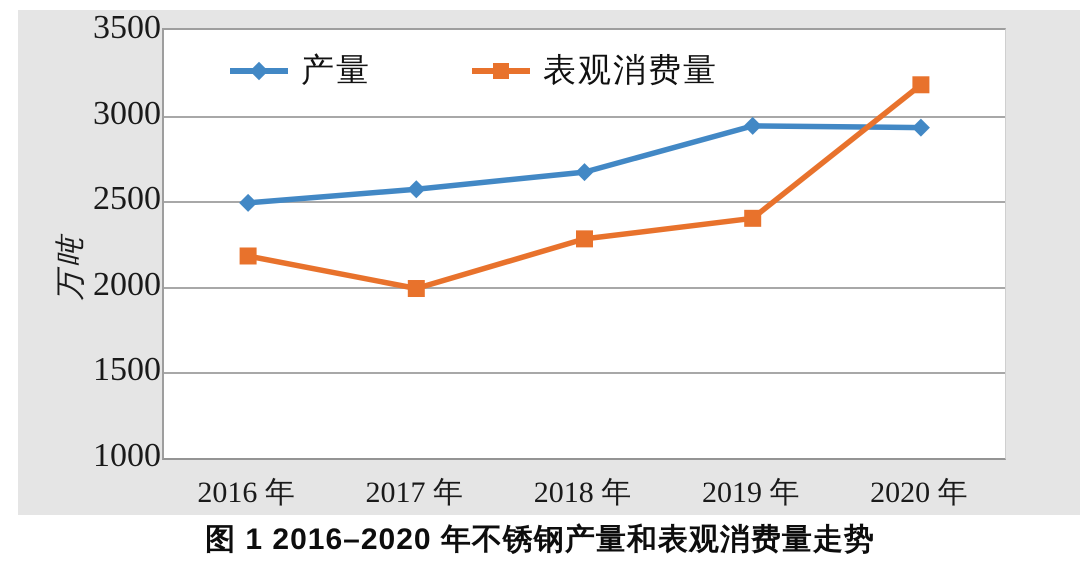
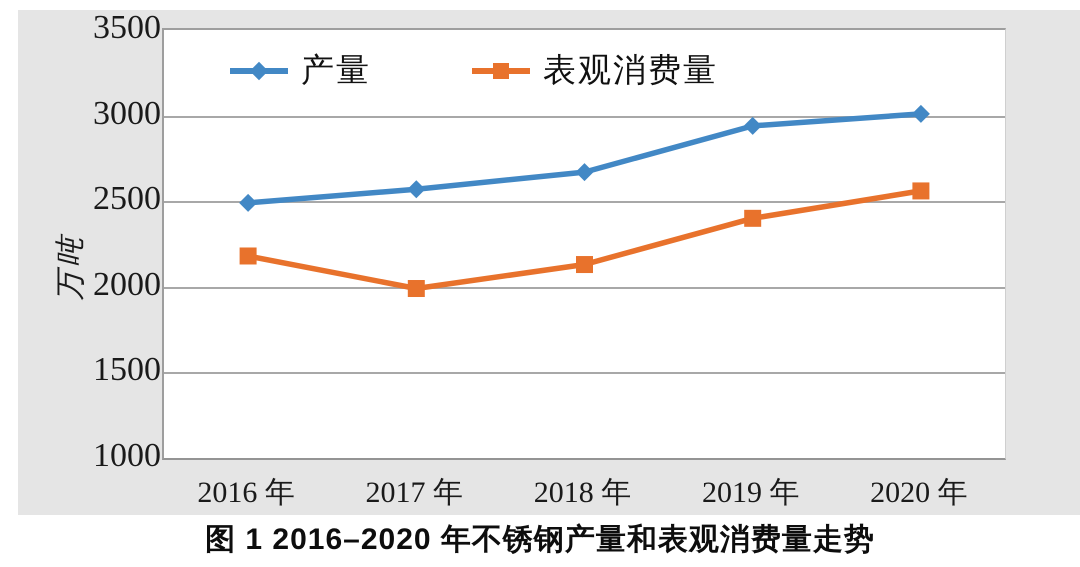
表观消费量/2018 年: 2280 -> 2130
产量/2020 年: 2930 -> 3010
表观消费量/2020 年: 3180 -> 2560
